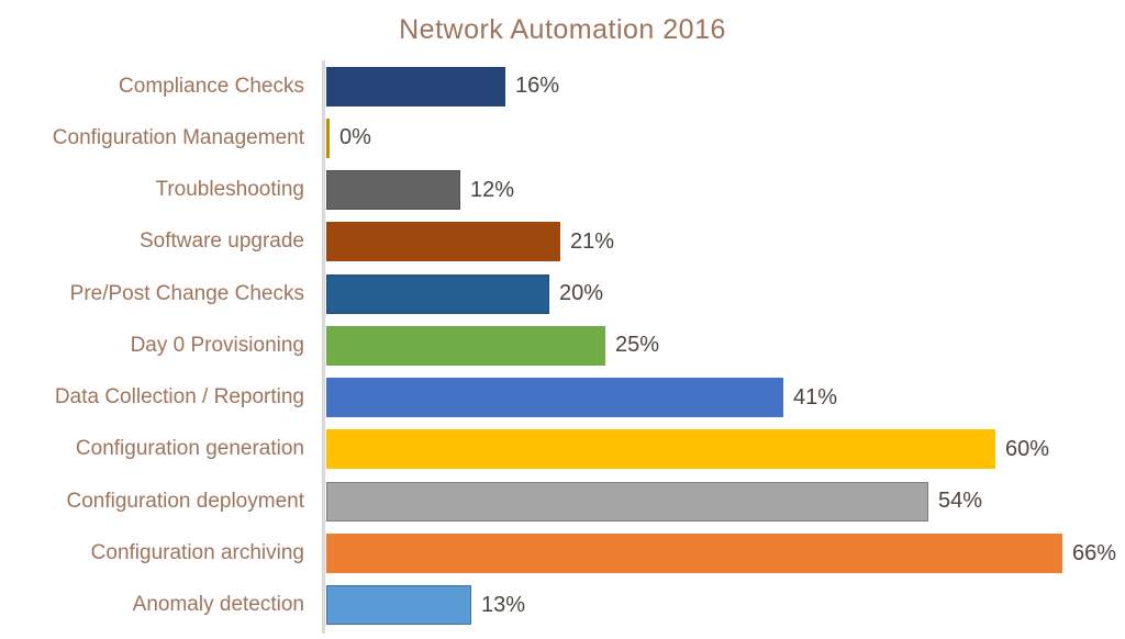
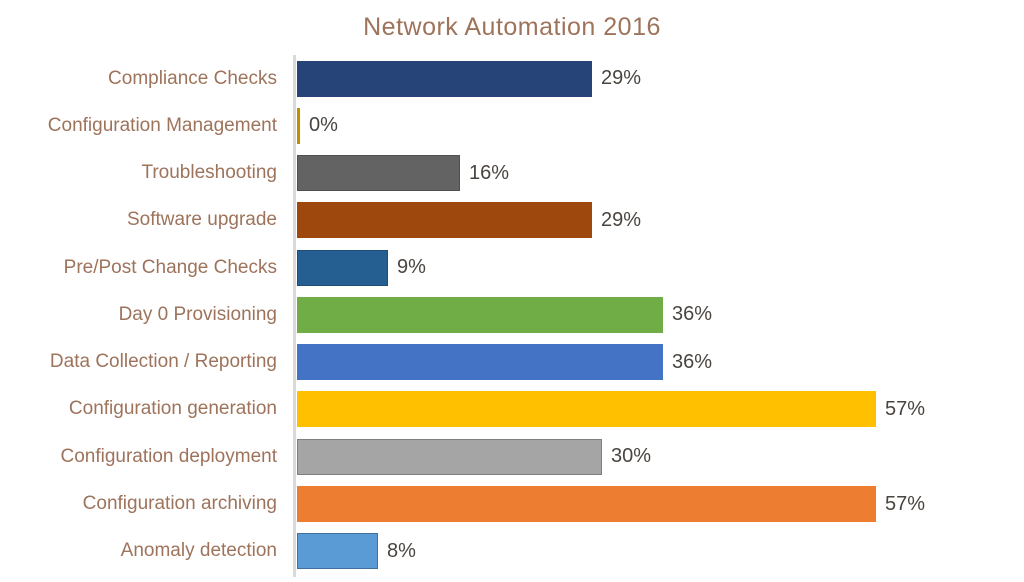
Compliance Checks: 16% -> 29%
Troubleshooting: 12% -> 16%
Software upgrade: 21% -> 29%
Pre/Post Change Checks: 20% -> 9%
Day 0 Provisioning: 25% -> 36%
Data Collection / Reporting: 41% -> 36%
Configuration generation: 60% -> 57%
Configuration deployment: 54% -> 30%
Configuration archiving: 66% -> 57%
Anomaly detection: 13% -> 8%
